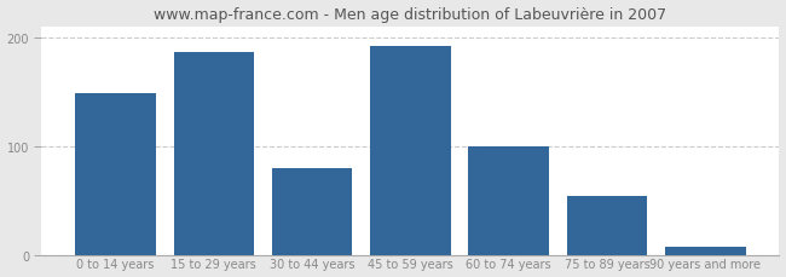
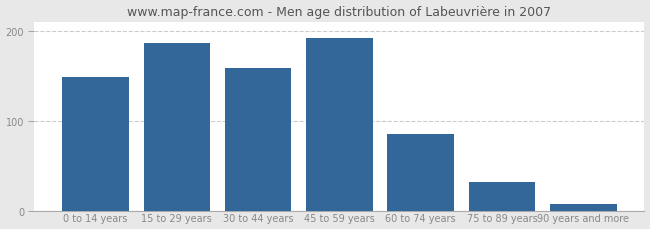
30 to 44 years: 80 -> 158
60 to 74 years: 100 -> 85
75 to 89 years: 54 -> 32
